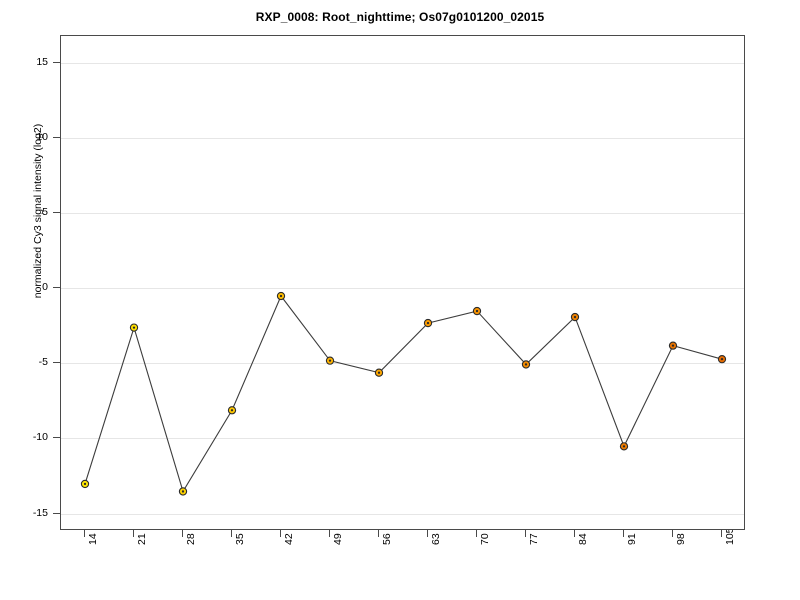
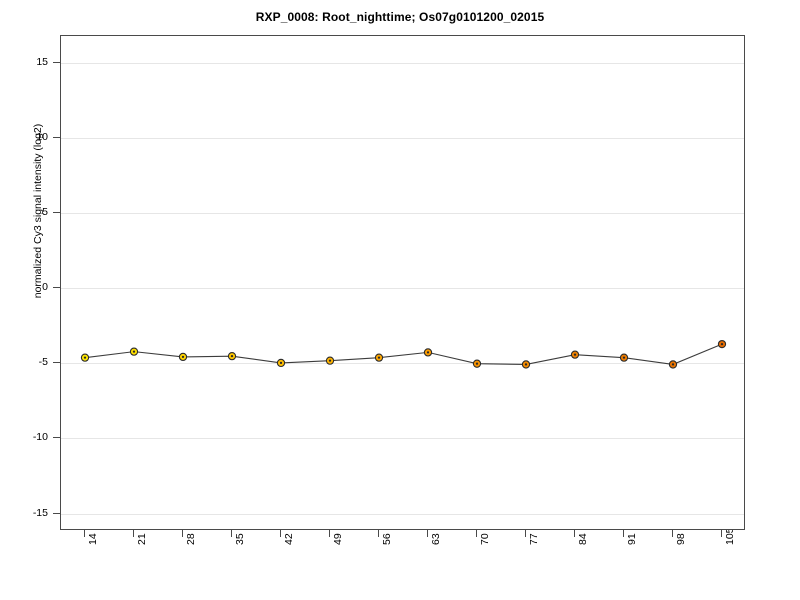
14 DAT: -13.0 -> -4.6
21 DAT: -2.6 -> -4.2
28 DAT: -13.5 -> -4.5
35 DAT: -8.1 -> -4.5
42 DAT: -0.5 -> -5.0
56 DAT: -5.6 -> -4.6
63 DAT: -2.3 -> -4.2
70 DAT: -1.5 -> -5.0
84 DAT: -1.9 -> -4.4
91 DAT: -10.5 -> -4.6
98 DAT: -3.8 -> -5.0
105 DAT: -4.7 -> -3.7
